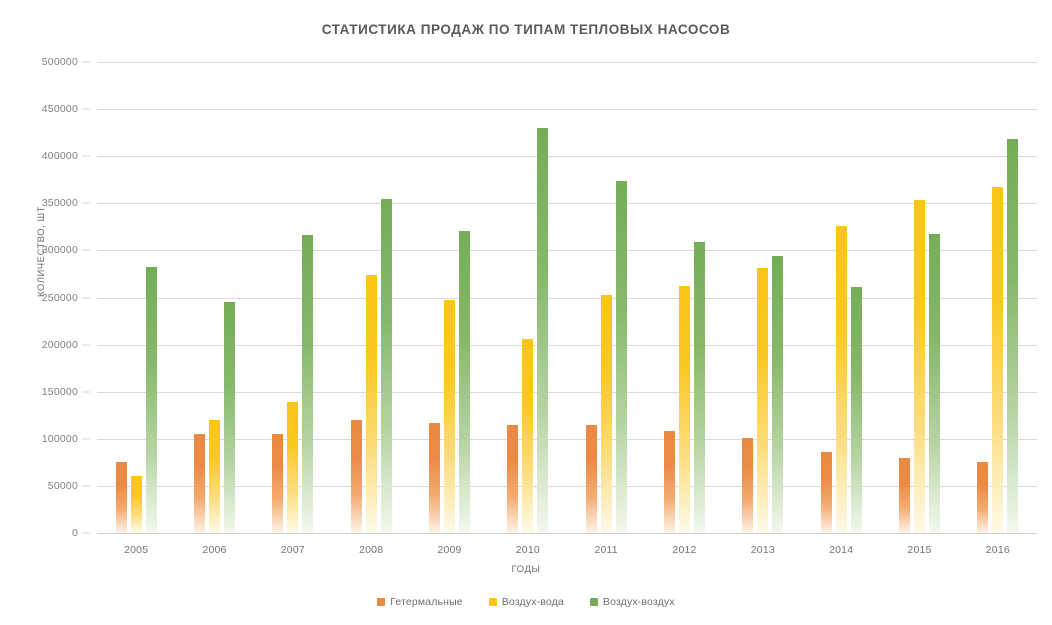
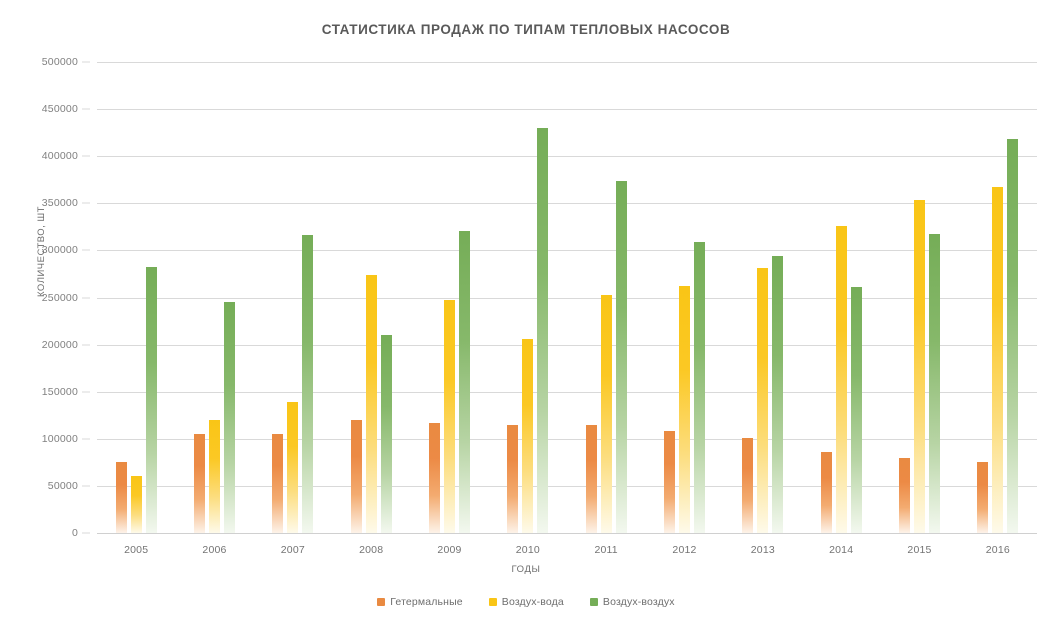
Воздух-воздух/2008: 360000 -> 210000
